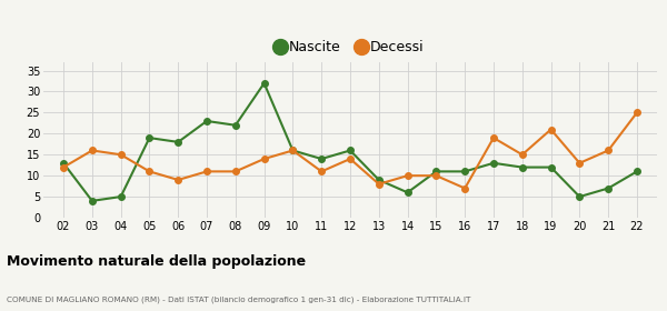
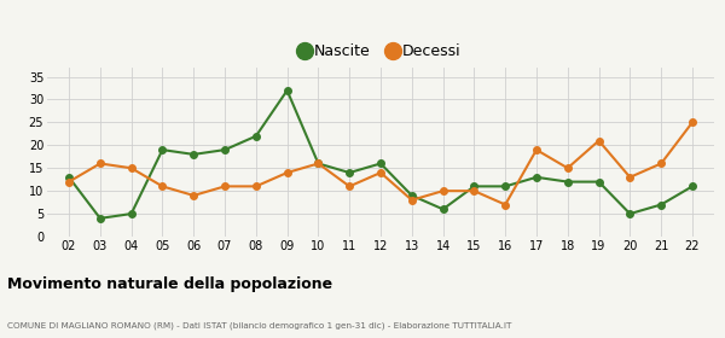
Nascite/07: 23 -> 19
